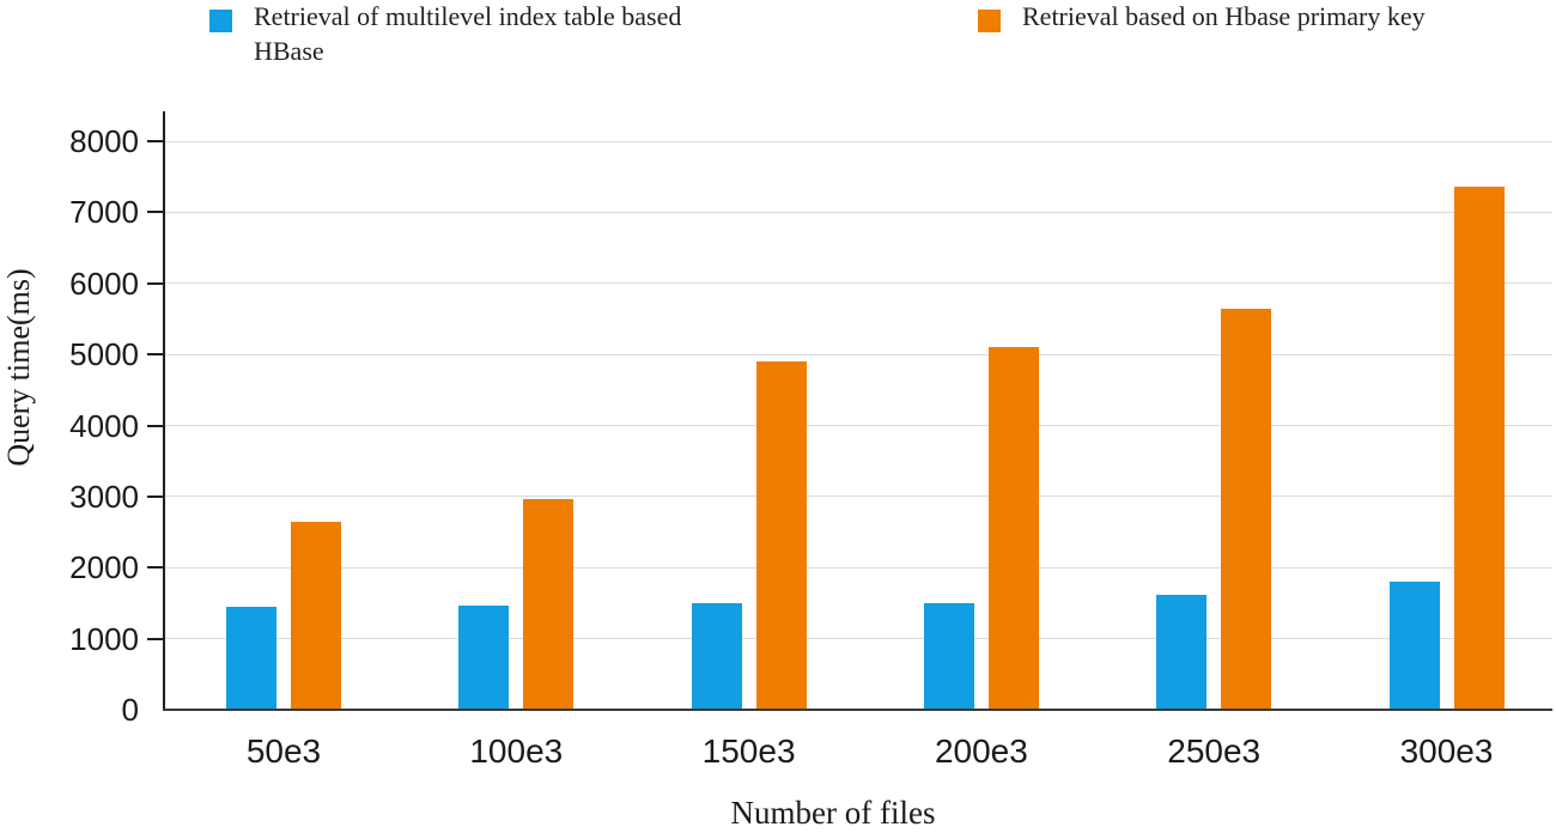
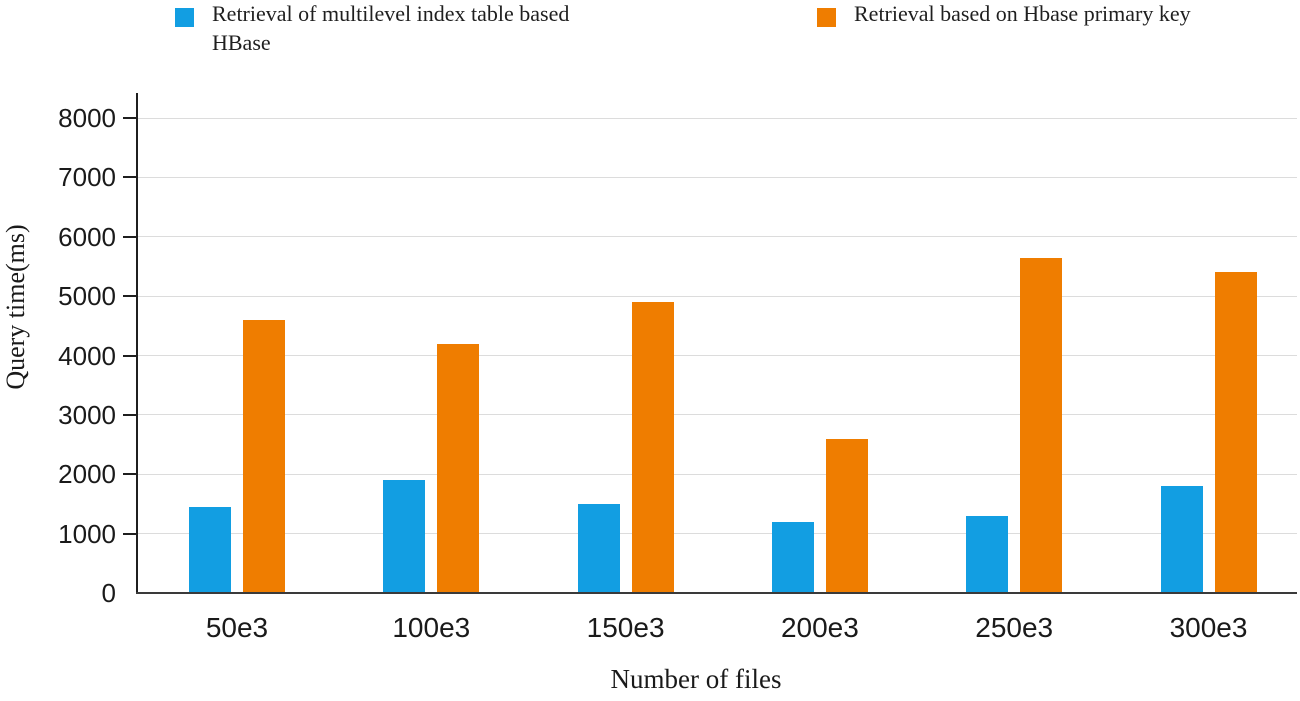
Retrieval based on Hbase primary key/50e3: 2600 -> 4600
Retrieval of multilevel index table based HBase/100e3: 1500 -> 1900
Retrieval based on Hbase primary key/100e3: 3000 -> 4200
Retrieval of multilevel index table based HBase/200e3: 1500 -> 1200
Retrieval based on Hbase primary key/200e3: 5100 -> 2600
Retrieval of multilevel index table based HBase/250e3: 1600 -> 1300
Retrieval based on Hbase primary key/300e3: 7400 -> 5400
